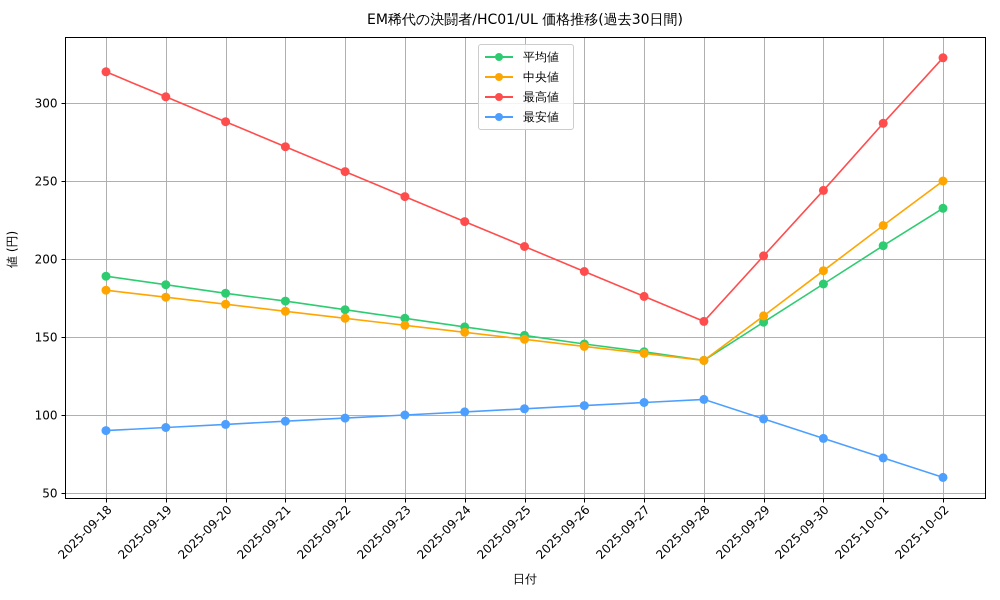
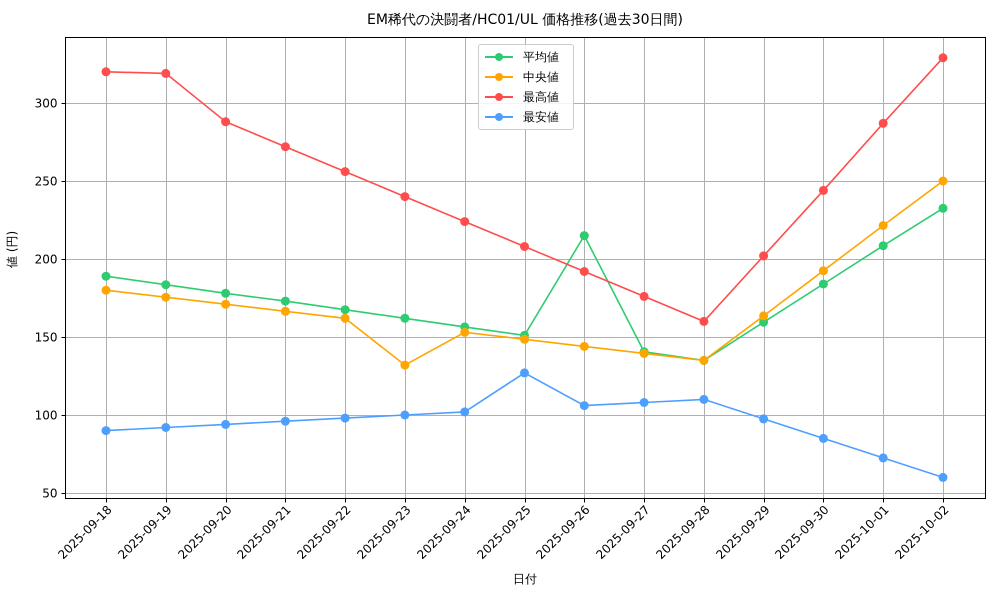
最高値/2025-09-19: 304 -> 319
中央値/2025-09-23: 158 -> 132
最安値/2025-09-25: 104 -> 127
平均値/2025-09-26: 146 -> 215
